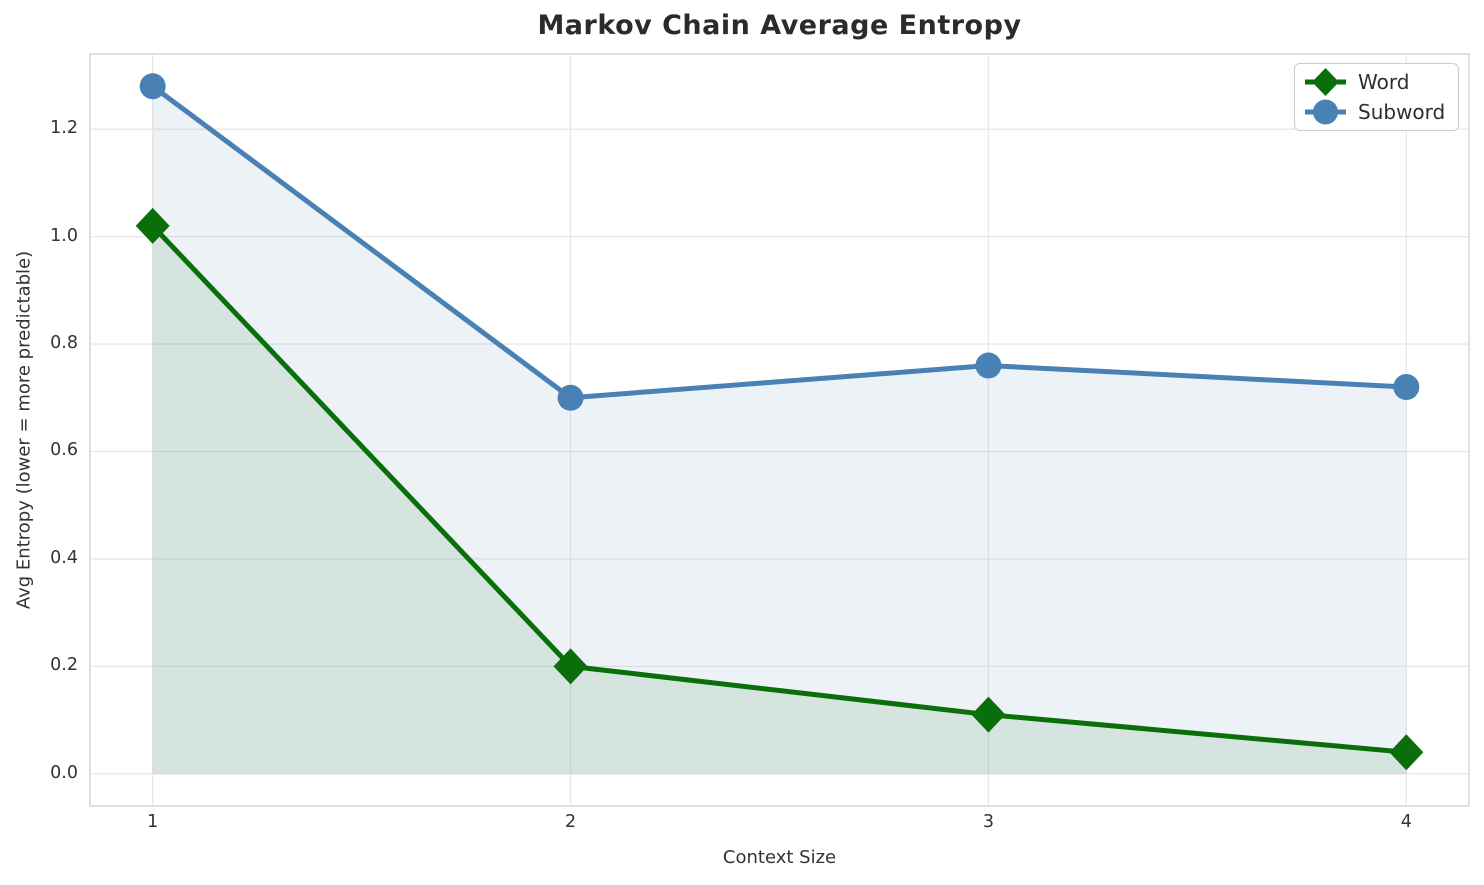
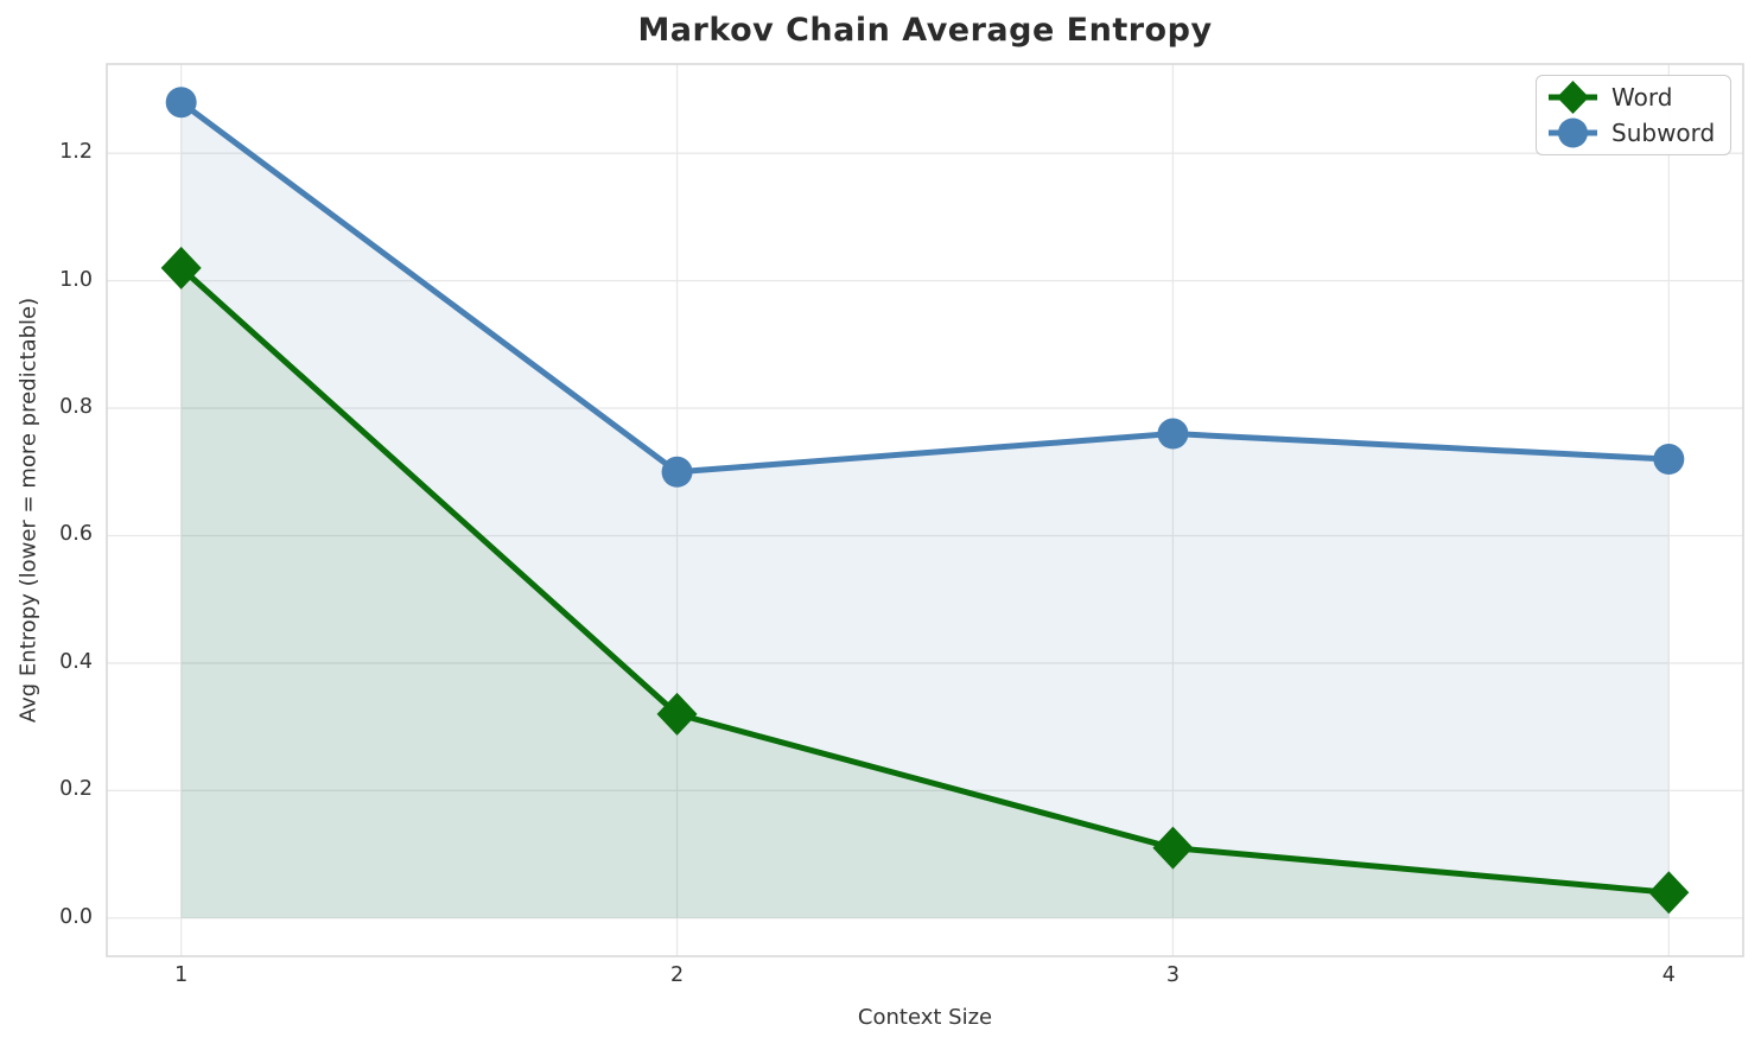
Word/2: 0.20 -> 0.32
